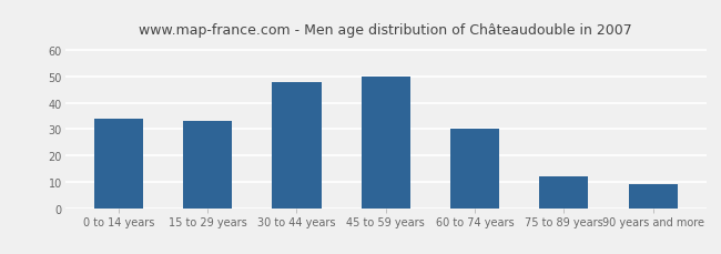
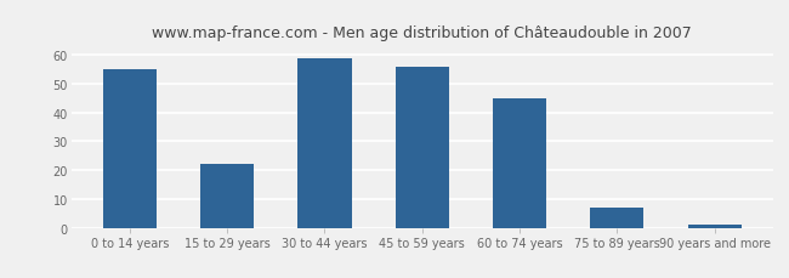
0 to 14 years: 34 -> 55
15 to 29 years: 33 -> 22
30 to 44 years: 48 -> 59
45 to 59 years: 50 -> 56
60 to 74 years: 30 -> 45
75 to 89 years: 12 -> 7
90 years and more: 9 -> 1
